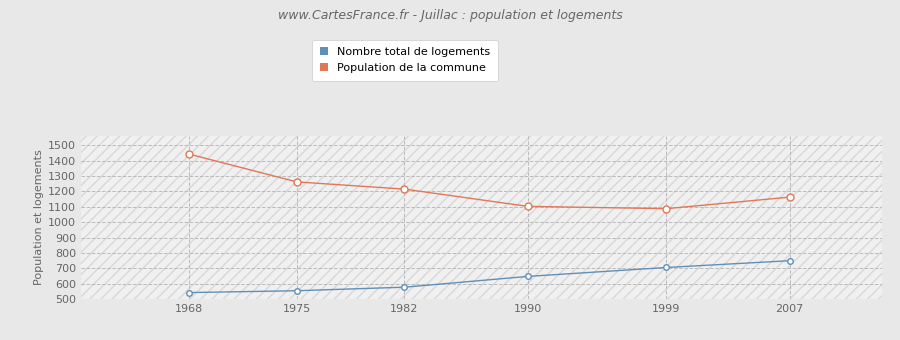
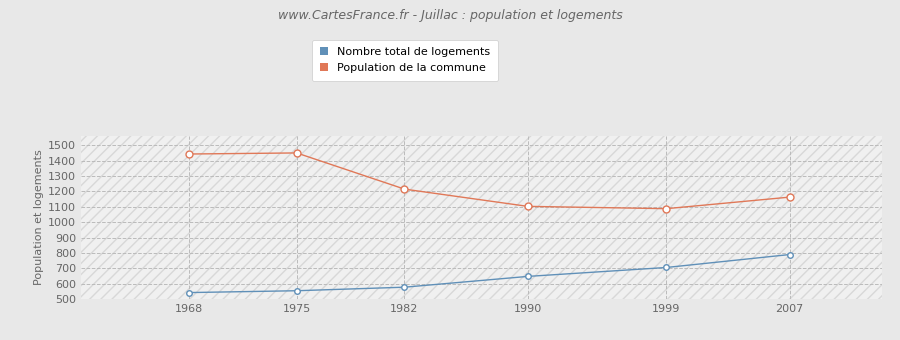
Population de la commune/1975: 1260 -> 1450
Nombre total de logements/2007: 750 -> 790
